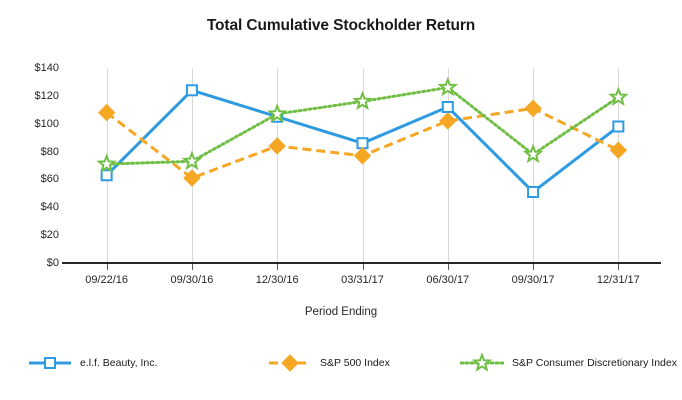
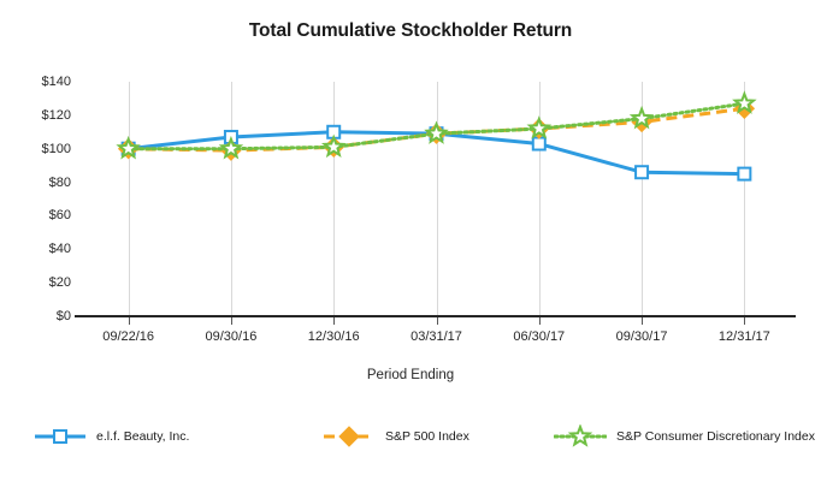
e.l.f. Beauty, Inc./09/22/16: $63 -> $100
S&P 500 Index/09/22/16: $108 -> $100
S&P Consumer Discretionary Index/09/22/16: $71 -> $100
e.l.f. Beauty, Inc./09/30/16: $124 -> $107
S&P 500 Index/09/30/16: $61 -> $99
S&P Consumer Discretionary Index/09/30/16: $73 -> $100
e.l.f. Beauty, Inc./12/30/16: $105 -> $110
S&P 500 Index/12/30/16: $84 -> $101
S&P Consumer Discretionary Index/12/30/16: $107 -> $101
e.l.f. Beauty, Inc./03/31/17: $86 -> $109
S&P 500 Index/03/31/17: $77 -> $109
S&P Consumer Discretionary Index/03/31/17: $116 -> $109
e.l.f. Beauty, Inc./06/30/17: $112 -> $103
S&P 500 Index/06/30/17: $102 -> $112
S&P Consumer Discretionary Index/06/30/17: $126 -> $112
e.l.f. Beauty, Inc./09/30/17: $51 -> $86
S&P 500 Index/09/30/17: $111 -> $116
S&P Consumer Discretionary Index/09/30/17: $78 -> $118
e.l.f. Beauty, Inc./12/31/17: $98 -> $85
S&P 500 Index/12/31/17: $81 -> $124
S&P Consumer Discretionary Index/12/31/17: $119 -> $127
